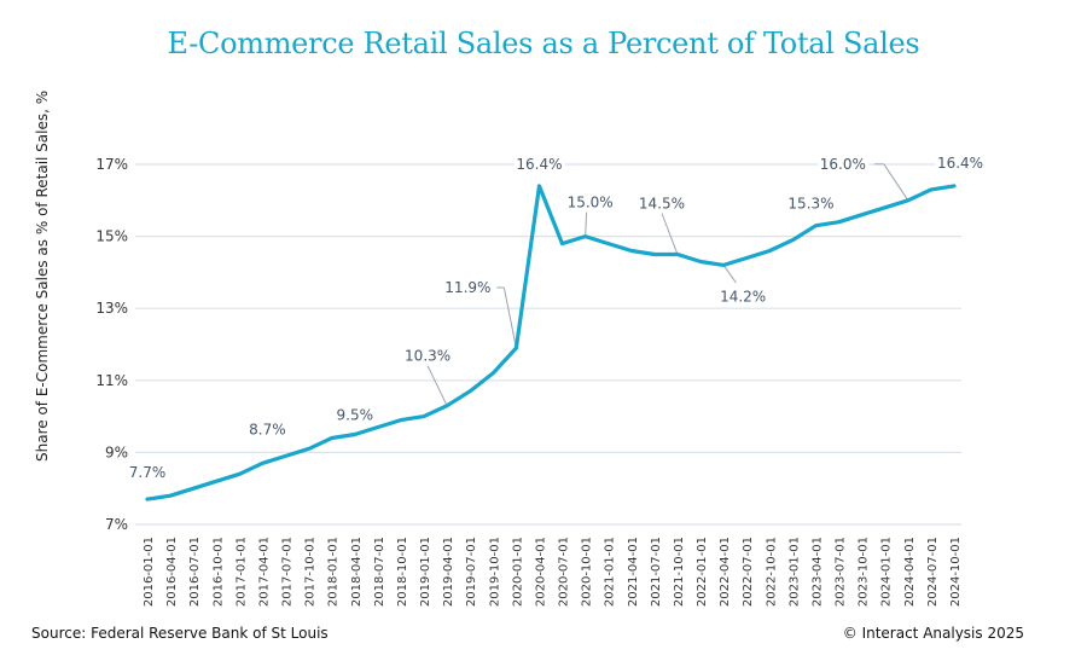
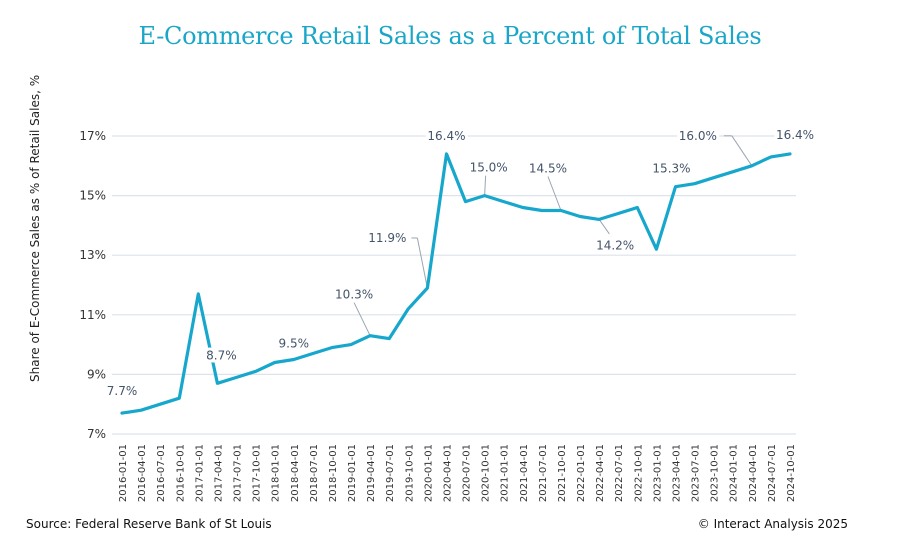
2017-01-01: 8.4% -> 11.7%
2019-07-01: 10.7% -> 10.2%
2023-01-01: 14.9% -> 13.2%
